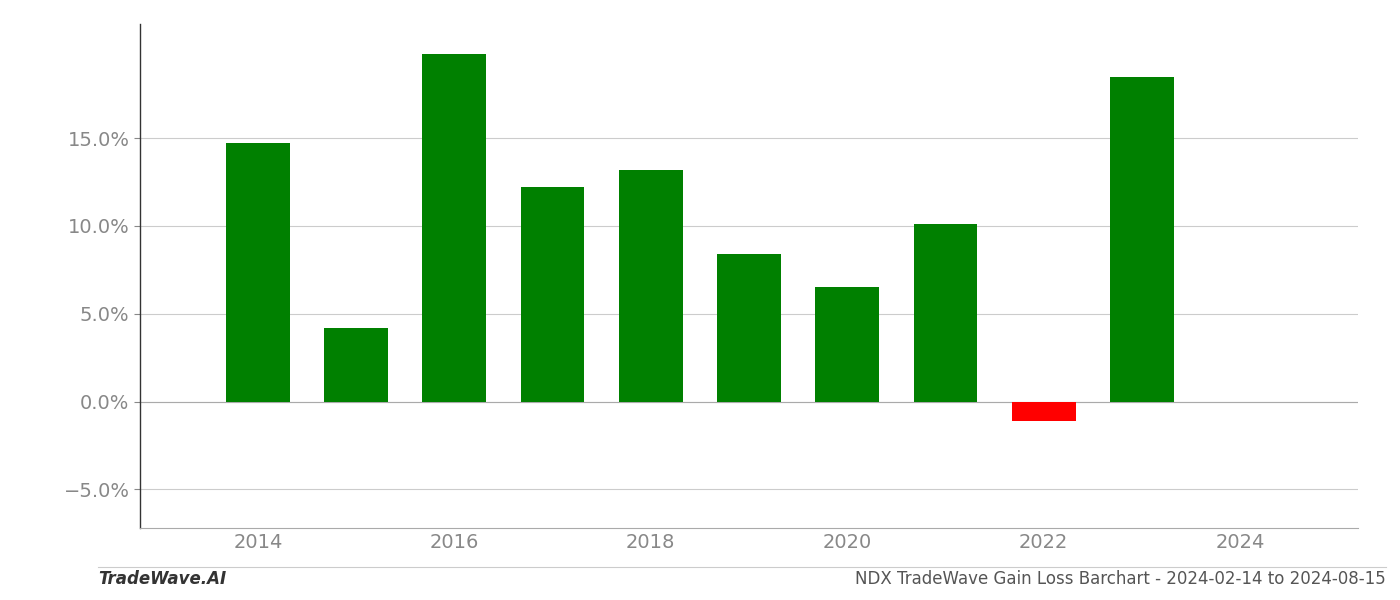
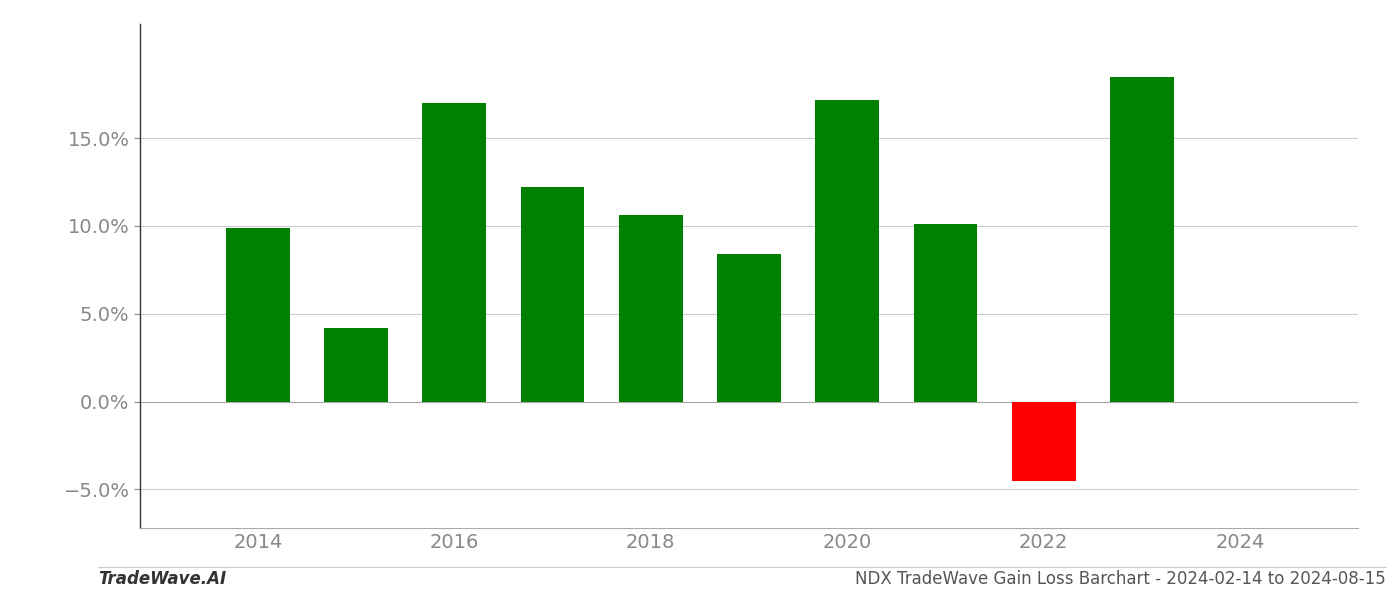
2014: 14.7% -> 9.9%
2016: 19.8% -> 17.0%
2018: 13.2% -> 10.6%
2020: 6.5% -> 17.2%
2022: -1.1% -> -4.5%
